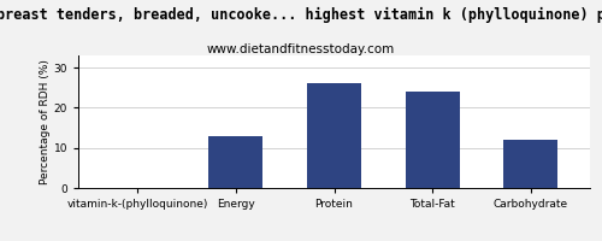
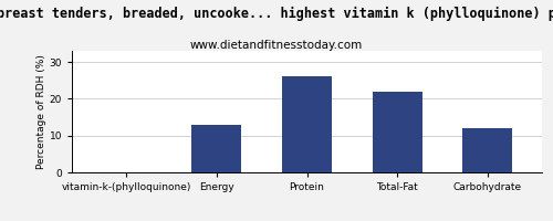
Total-Fat: 24 -> 22
